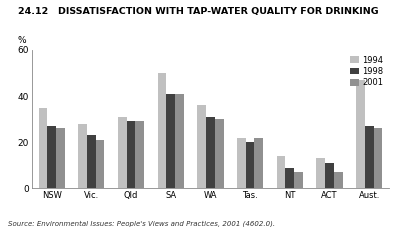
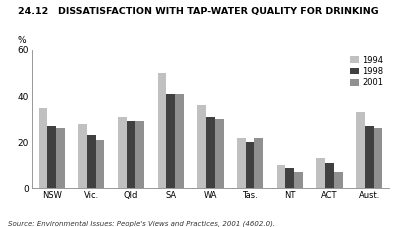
1994/NT: 14 -> 10
1994/Aust.: 47 -> 33
